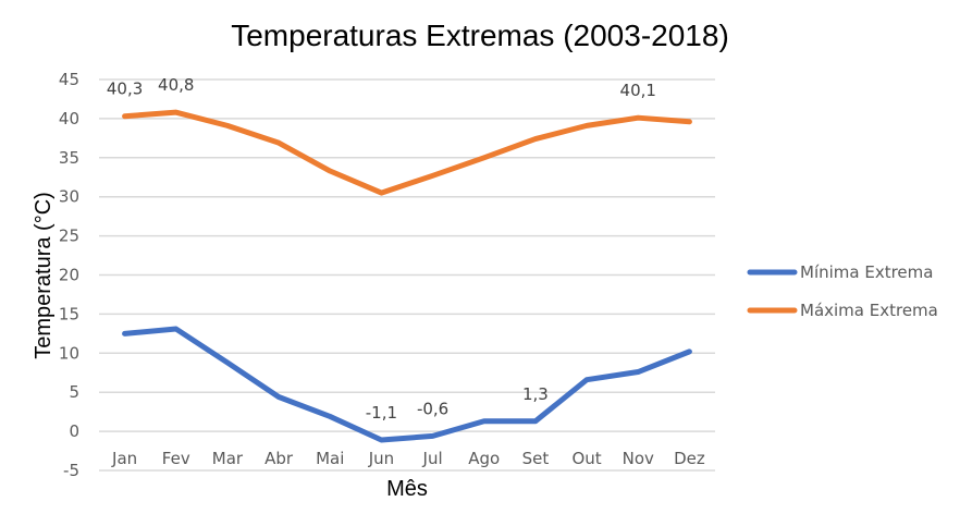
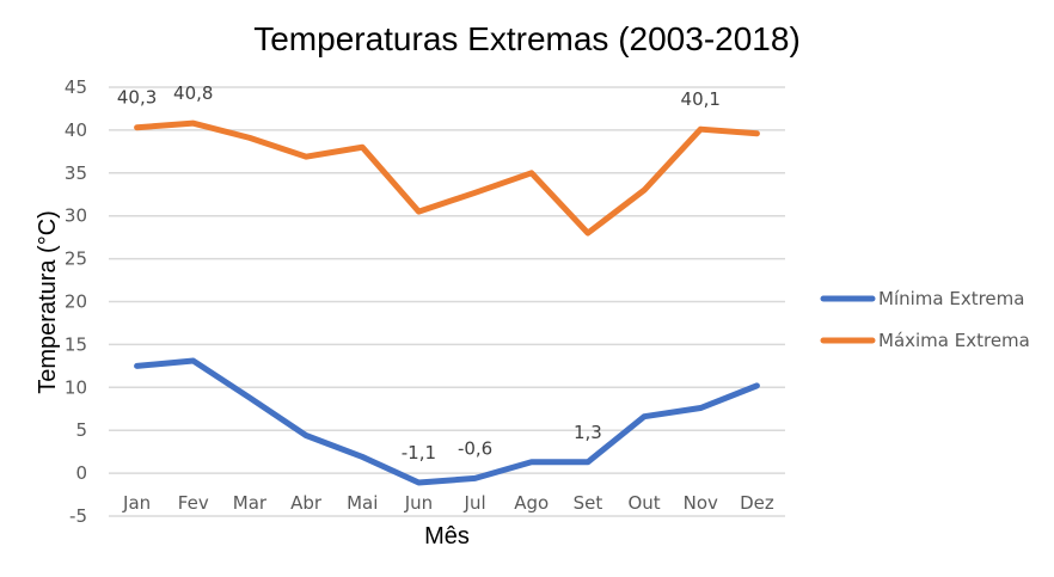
Máxima Extrema/Mai: 33 -> 38
Máxima Extrema/Set: 37 -> 28
Máxima Extrema/Out: 39 -> 33
